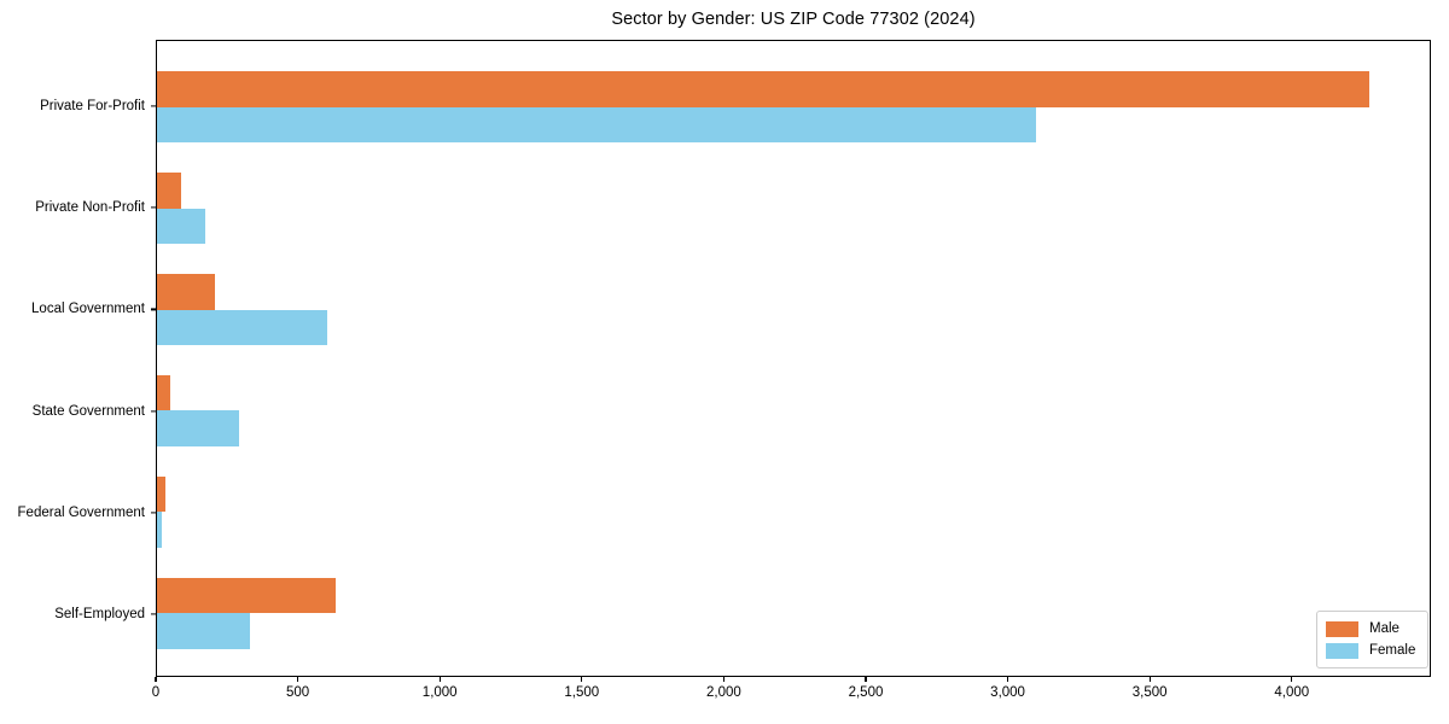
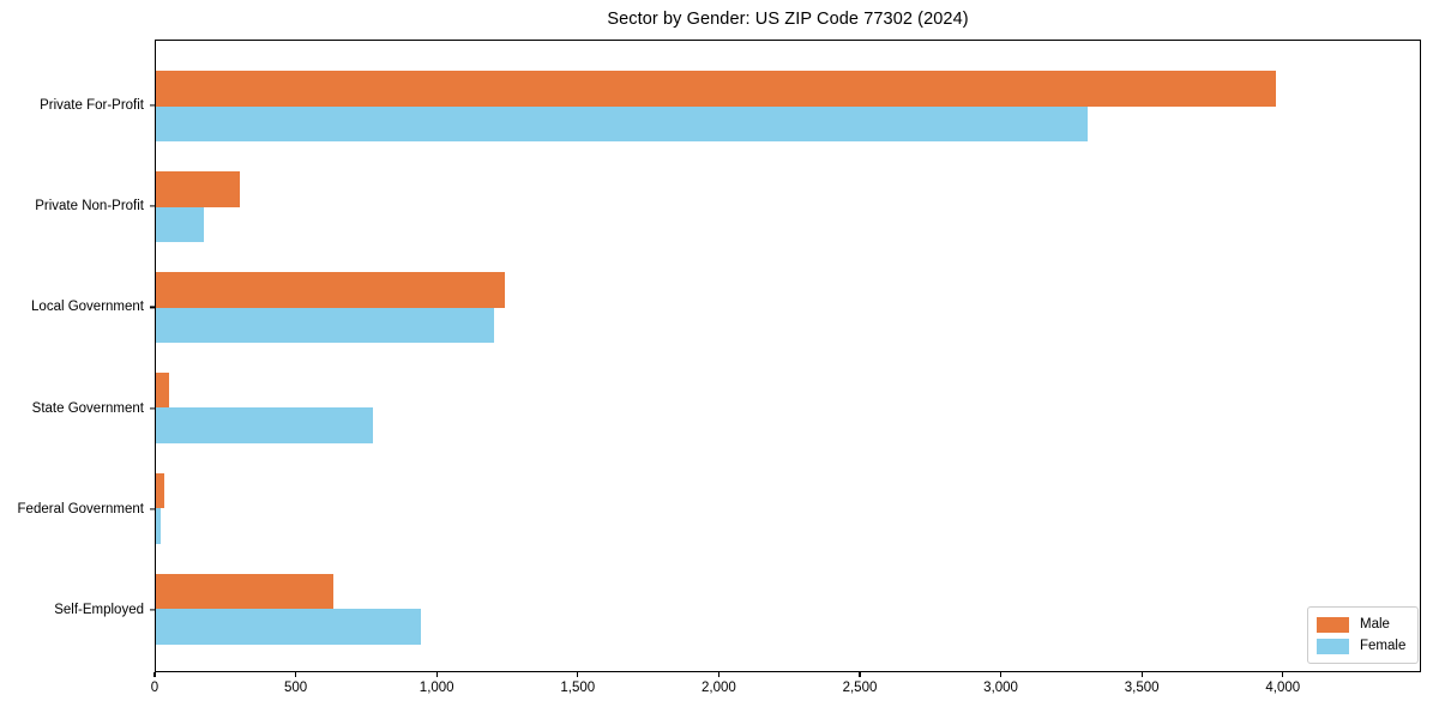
Male/Private For-Profit: 4280 -> 3980
Female/Private For-Profit: 3100 -> 3310
Male/Private Non-Profit: 80 -> 300
Male/Local Government: 200 -> 1240
Female/Local Government: 600 -> 1200
Female/State Government: 290 -> 770
Female/Self-Employed: 330 -> 940
